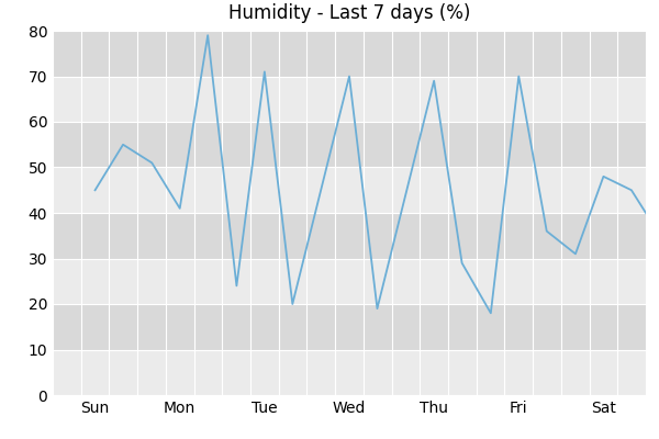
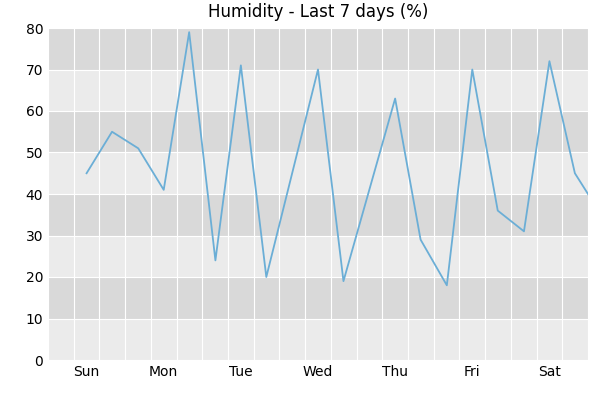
Thu: 69 -> 63
Sat: 48 -> 72
